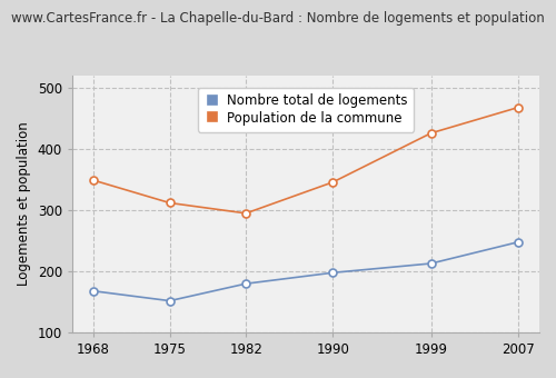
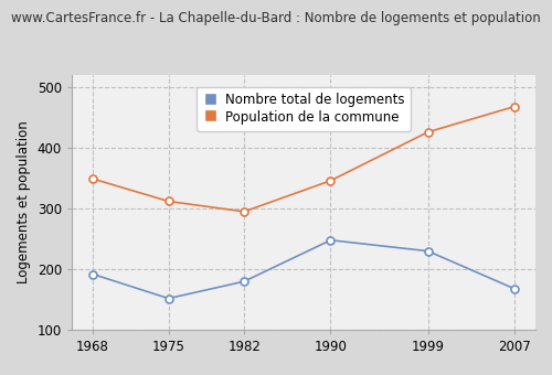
Nombre total de logements/1968: 168 -> 192
Nombre total de logements/1990: 198 -> 248
Nombre total de logements/1999: 213 -> 230
Nombre total de logements/2007: 248 -> 168
